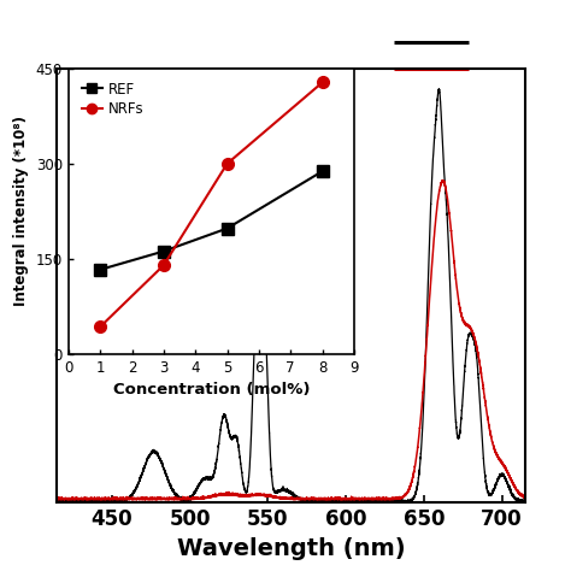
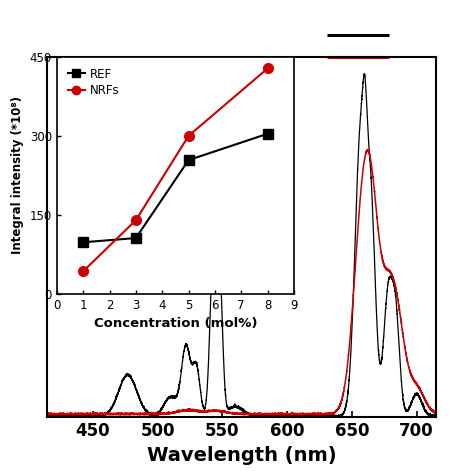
REF/1: 133 -> 98
REF/3: 162 -> 106
REF/5: 198 -> 254
REF/8: 288 -> 304
